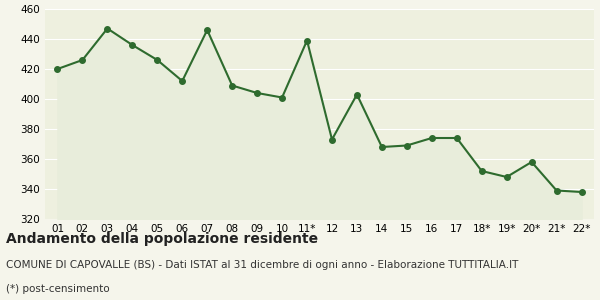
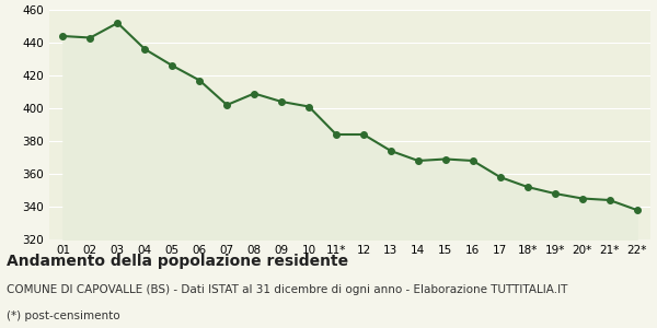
01: 420 -> 444
02: 426 -> 443
03: 447 -> 452
06: 412 -> 417
07: 446 -> 402
11*: 439 -> 384
12: 373 -> 384
13: 403 -> 374
16: 374 -> 368
17: 374 -> 358
20*: 358 -> 345
21*: 339 -> 344
